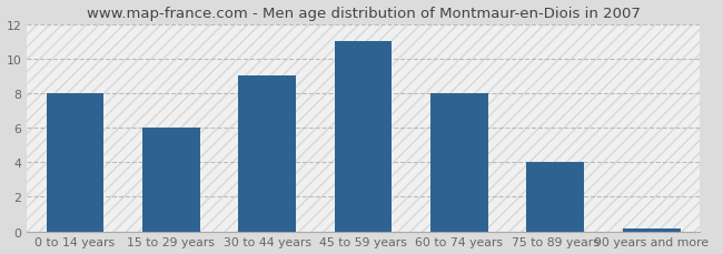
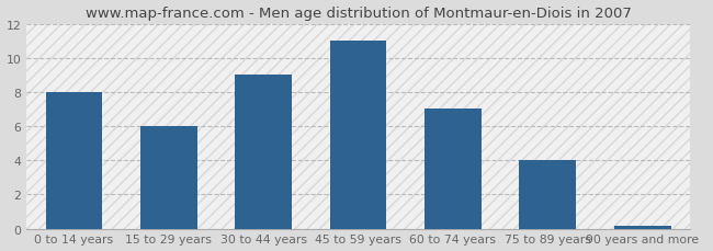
60 to 74 years: 8.0 -> 7.0
